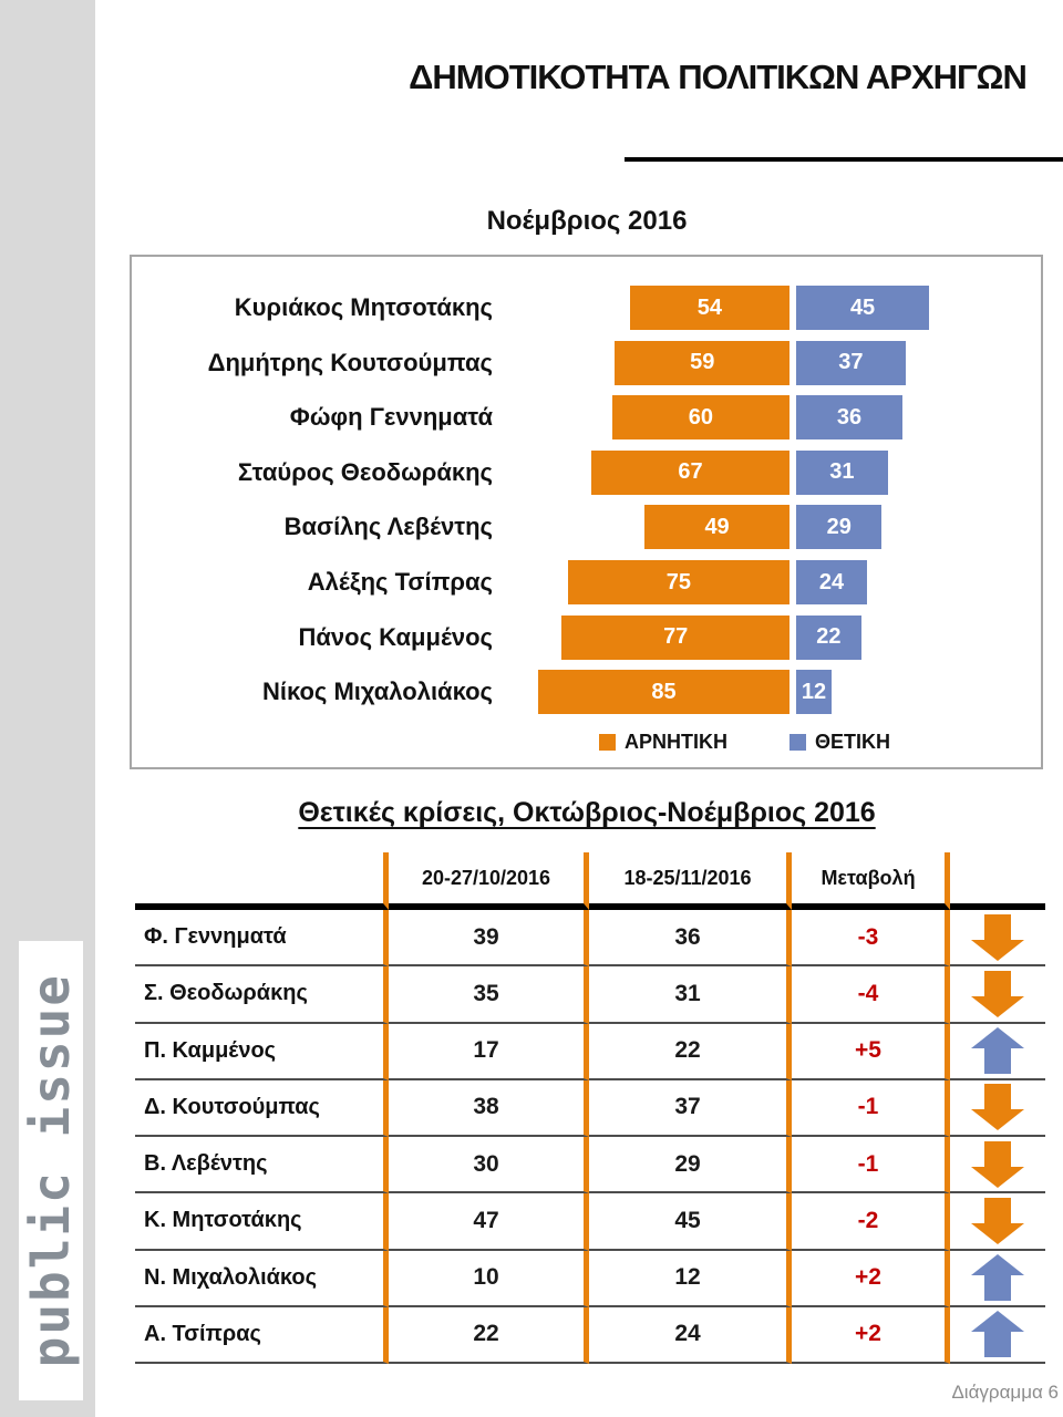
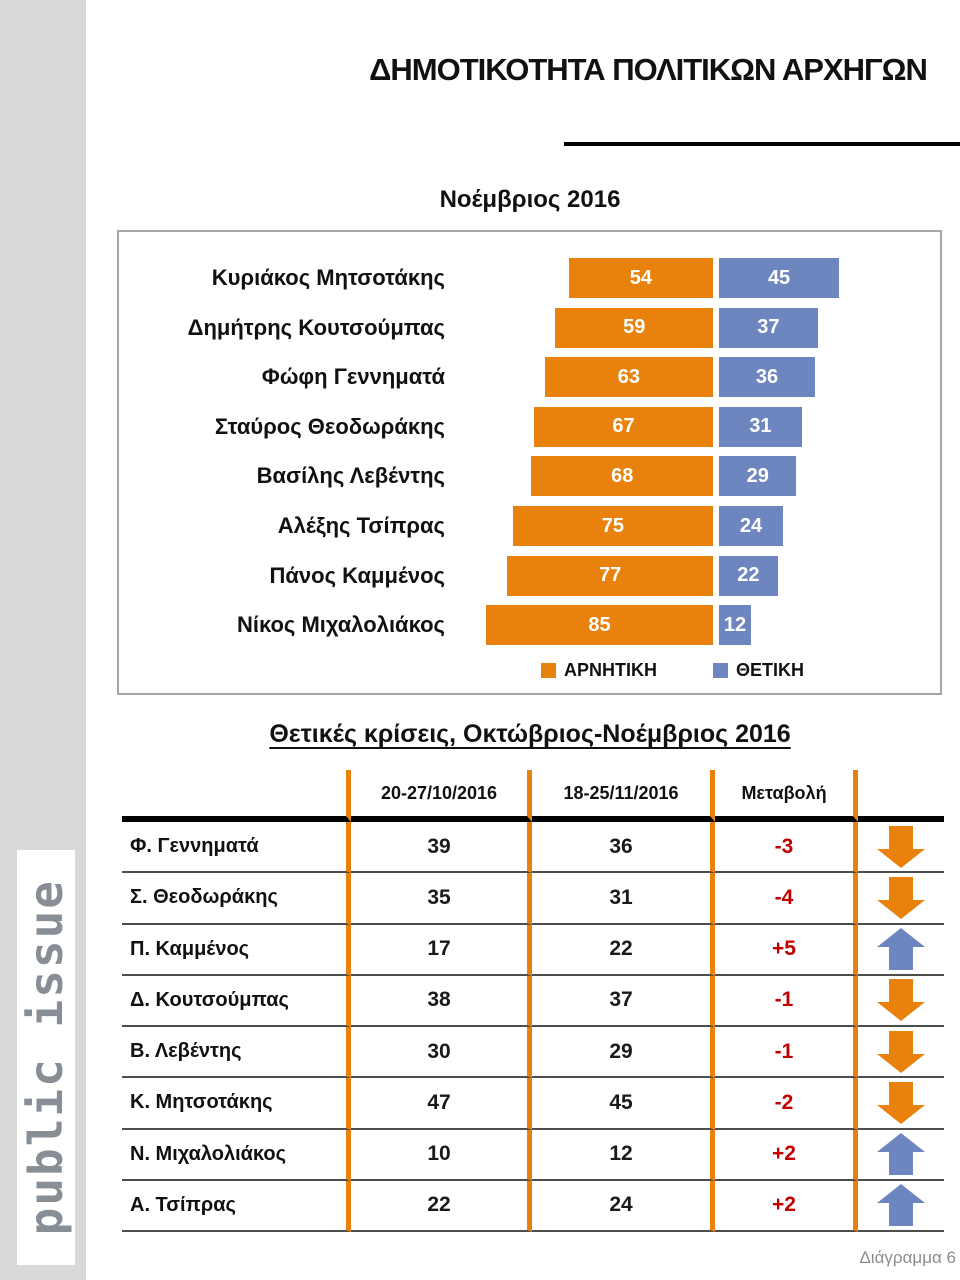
Νοέμβριος 2016/ΑΡΝΗΤΙΚΗ/Φώφη Γεννηματά: 60 -> 63
Νοέμβριος 2016/ΑΡΝΗΤΙΚΗ/Βασίλης Λεβέντης: 49 -> 68
